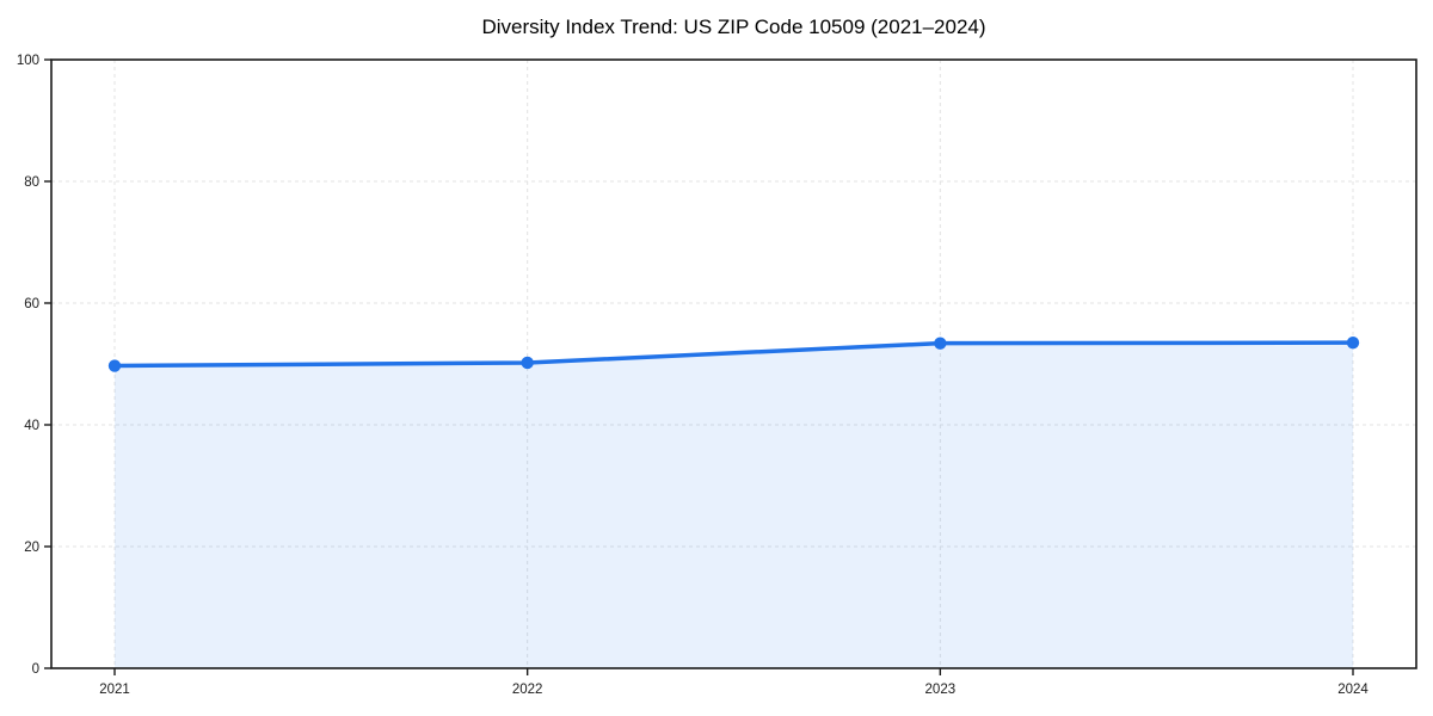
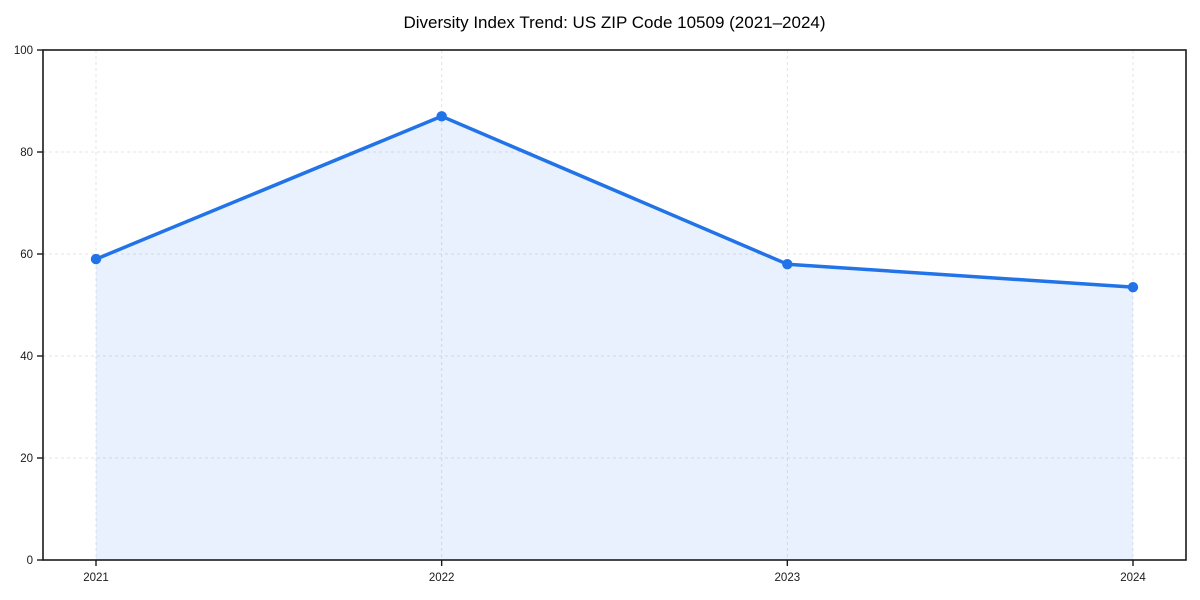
2021: 50 -> 59
2022: 50 -> 87
2023: 53 -> 58
